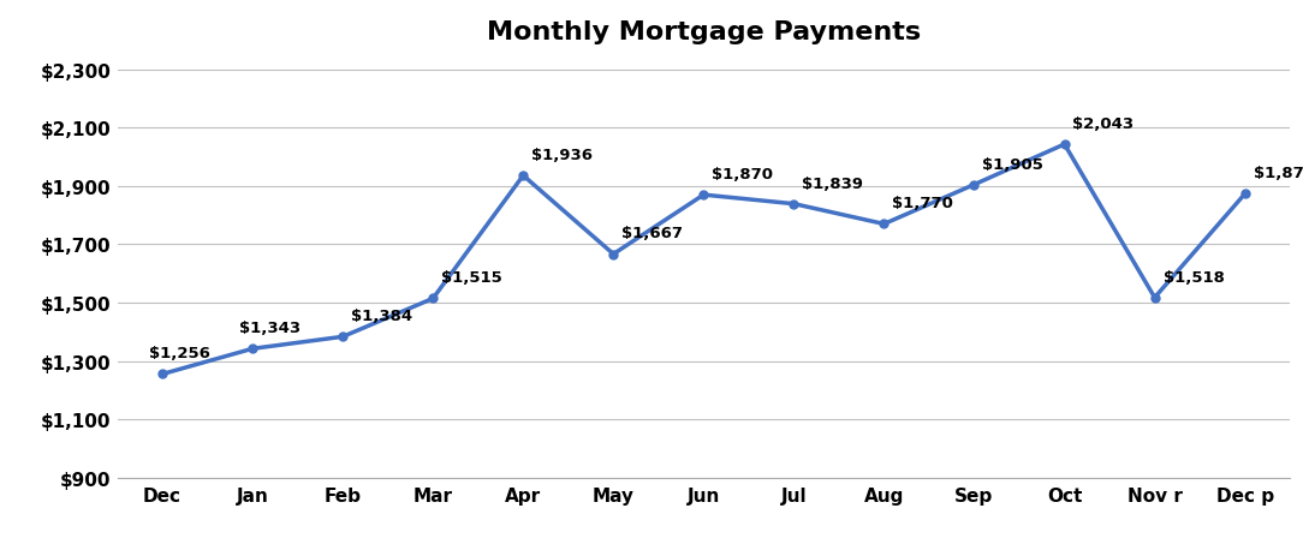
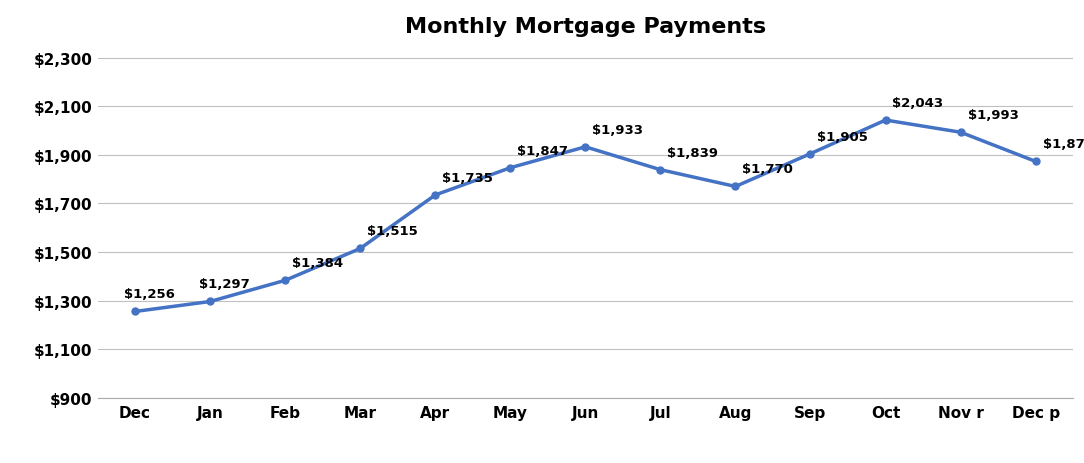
Jan: $1,343 -> $1,297
Apr: $1,936 -> $1,735
May: $1,667 -> $1,847
Jun: $1,870 -> $1,933
Nov r: $1,518 -> $1,993
